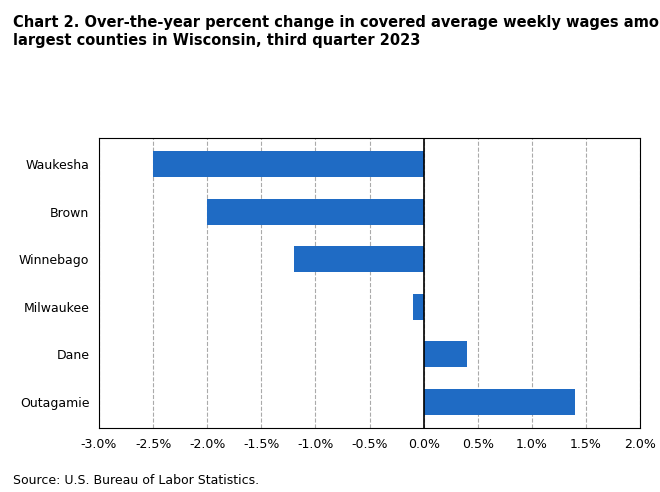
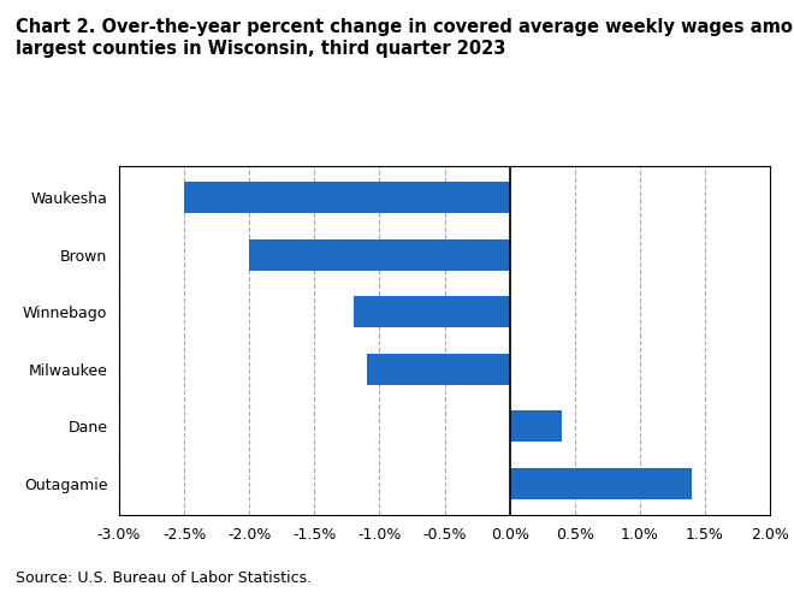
Milwaukee: -0.1% -> -1.1%
